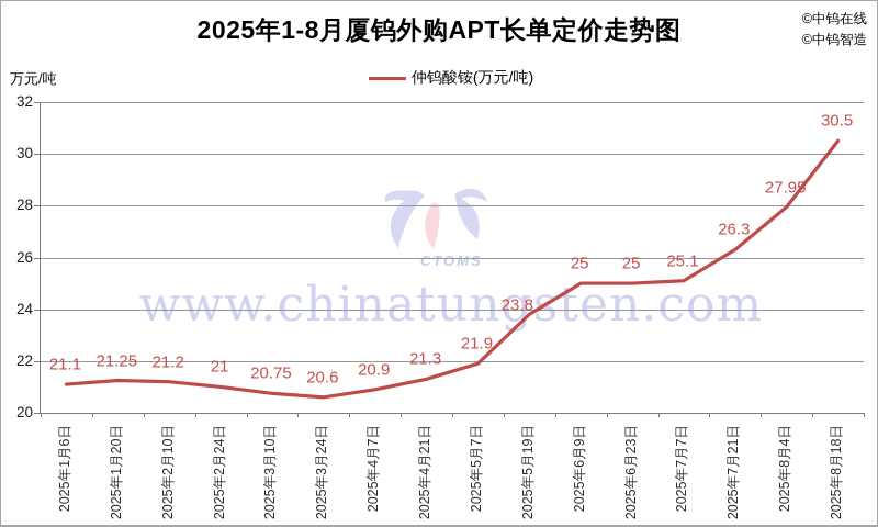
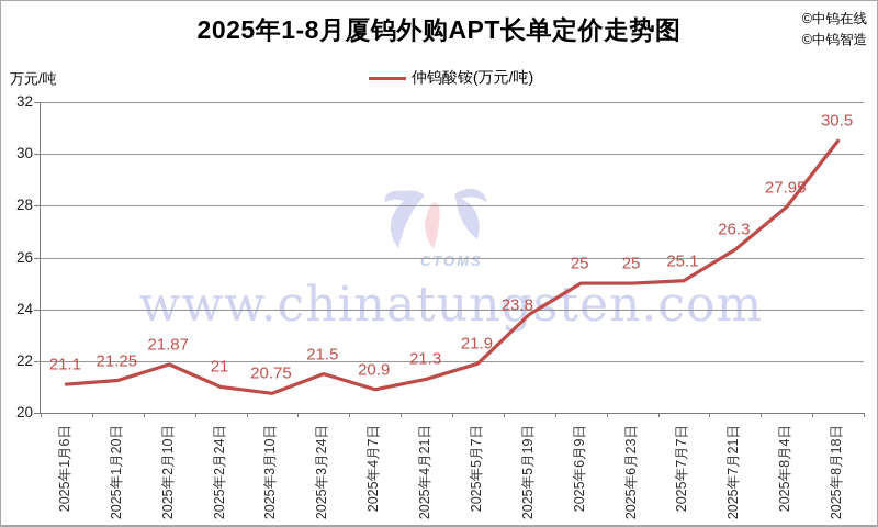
2025年2月10日: 21.2 -> 21.87
2025年3月24日: 20.6 -> 21.5
